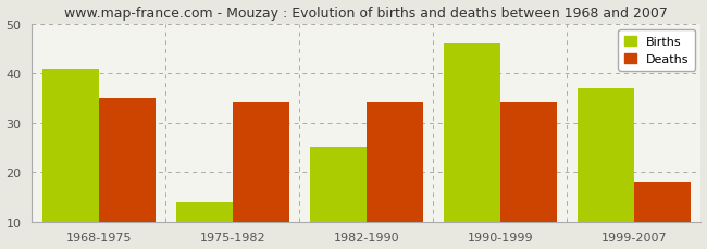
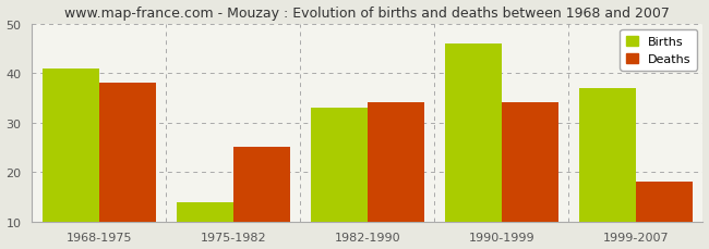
Deaths/1968-1975: 35 -> 38
Deaths/1975-1982: 34 -> 25
Births/1982-1990: 25 -> 33
